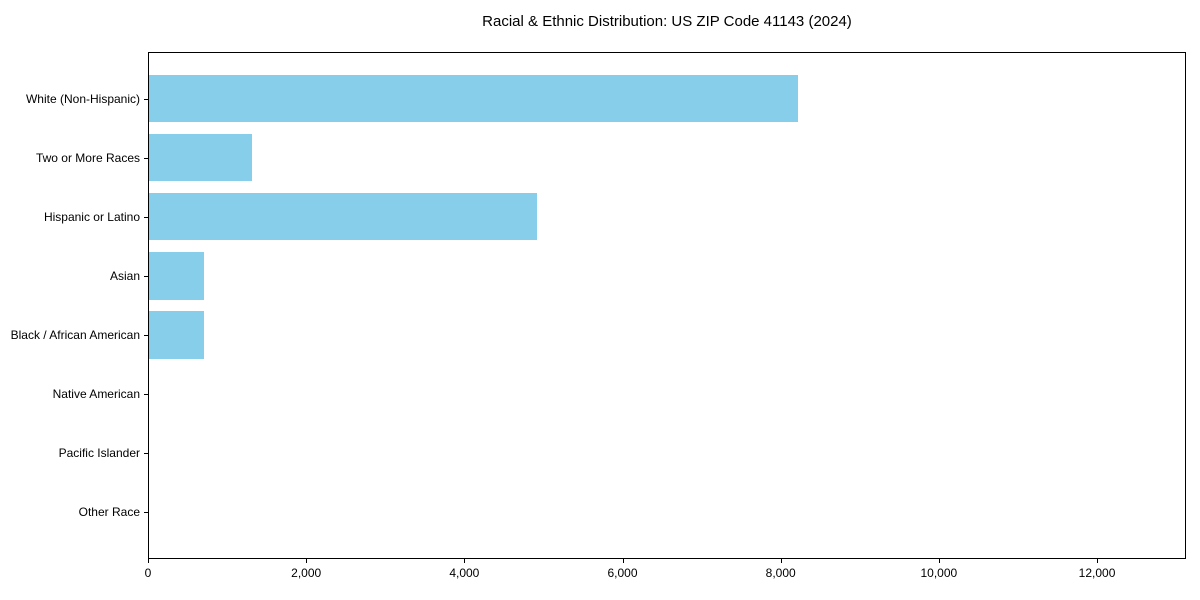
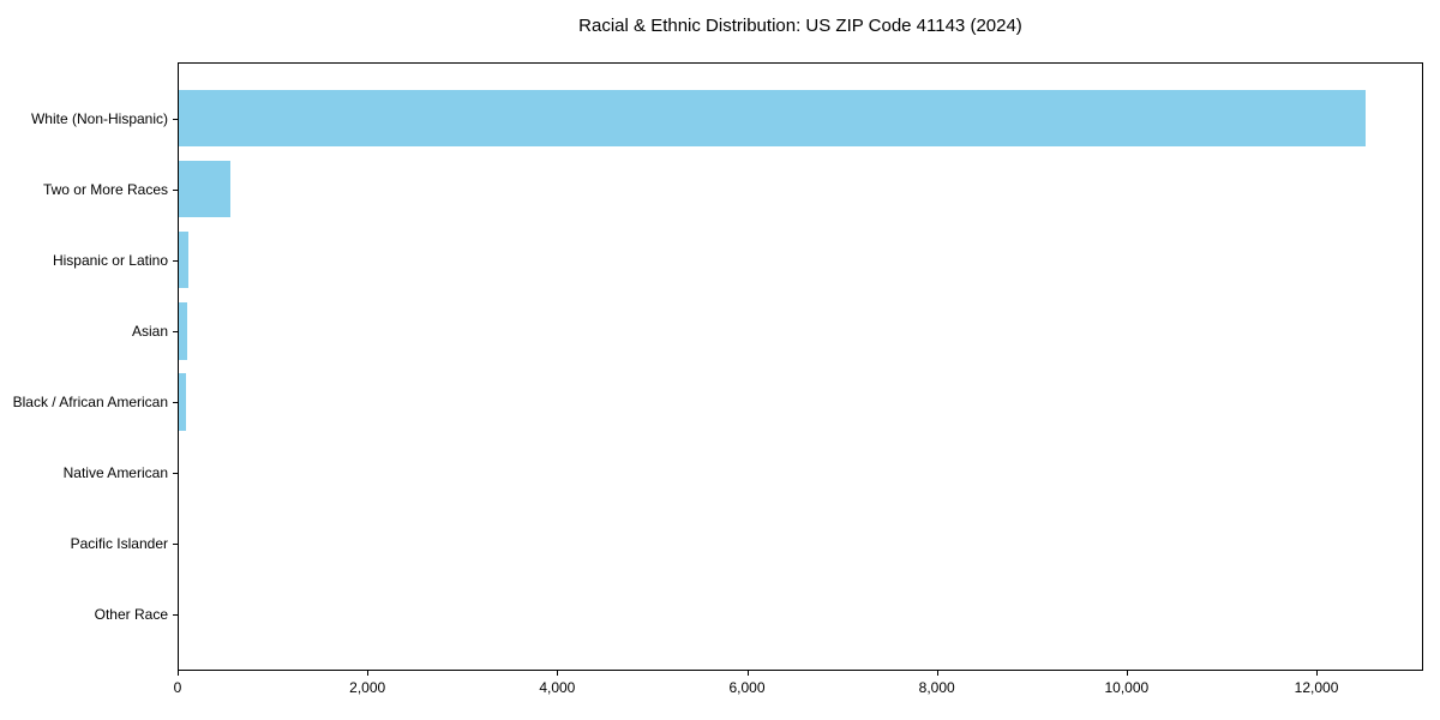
White (Non-Hispanic): 8200 -> 12500
Two or More Races: 1300 -> 500
Hispanic or Latino: 4900 -> 100
Asian: 700 -> 100
Black / African American: 700 -> 100
